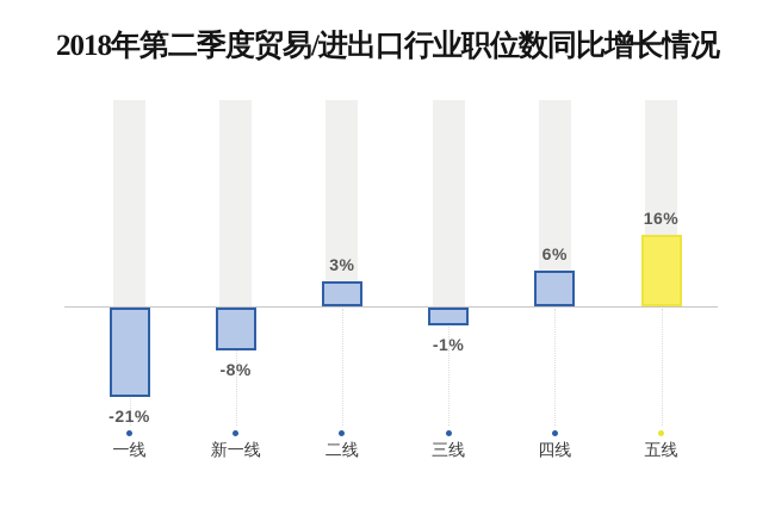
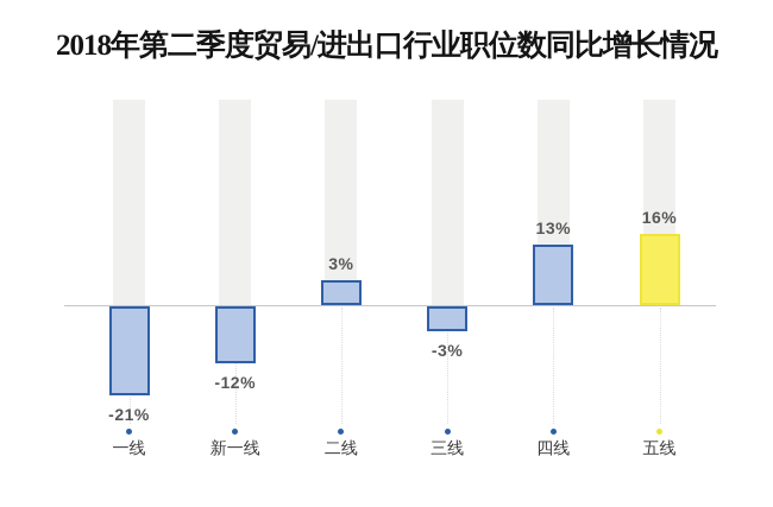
新一线: -8% -> -12%
三线: -1% -> -3%
四线: 6% -> 13%
